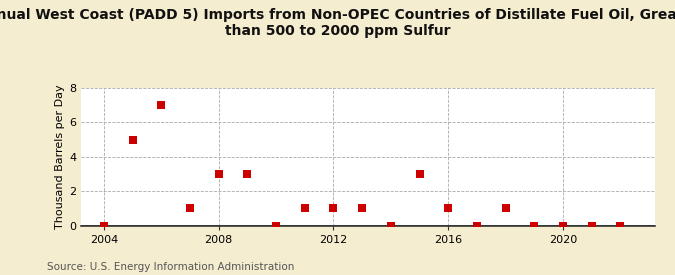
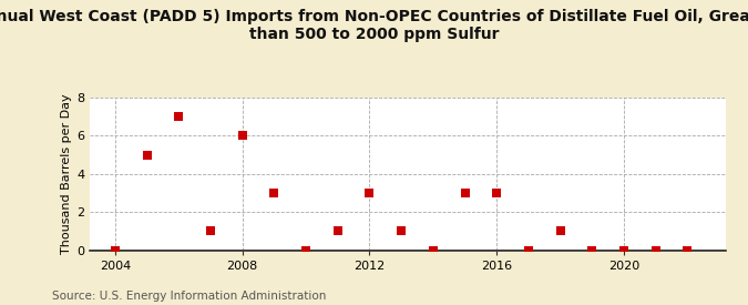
2008: 3 -> 6
2012: 1 -> 3
2016: 1 -> 3
